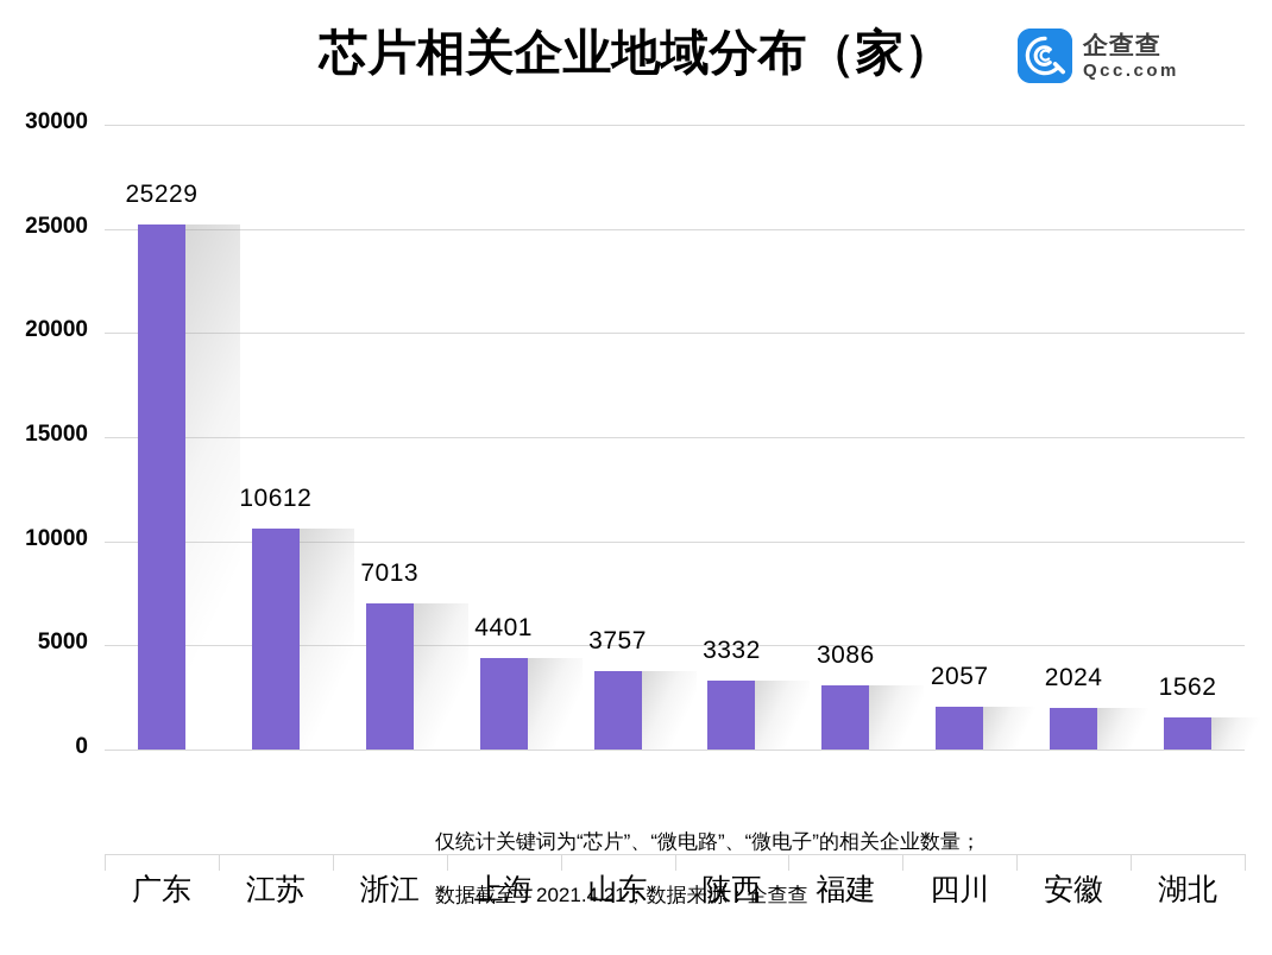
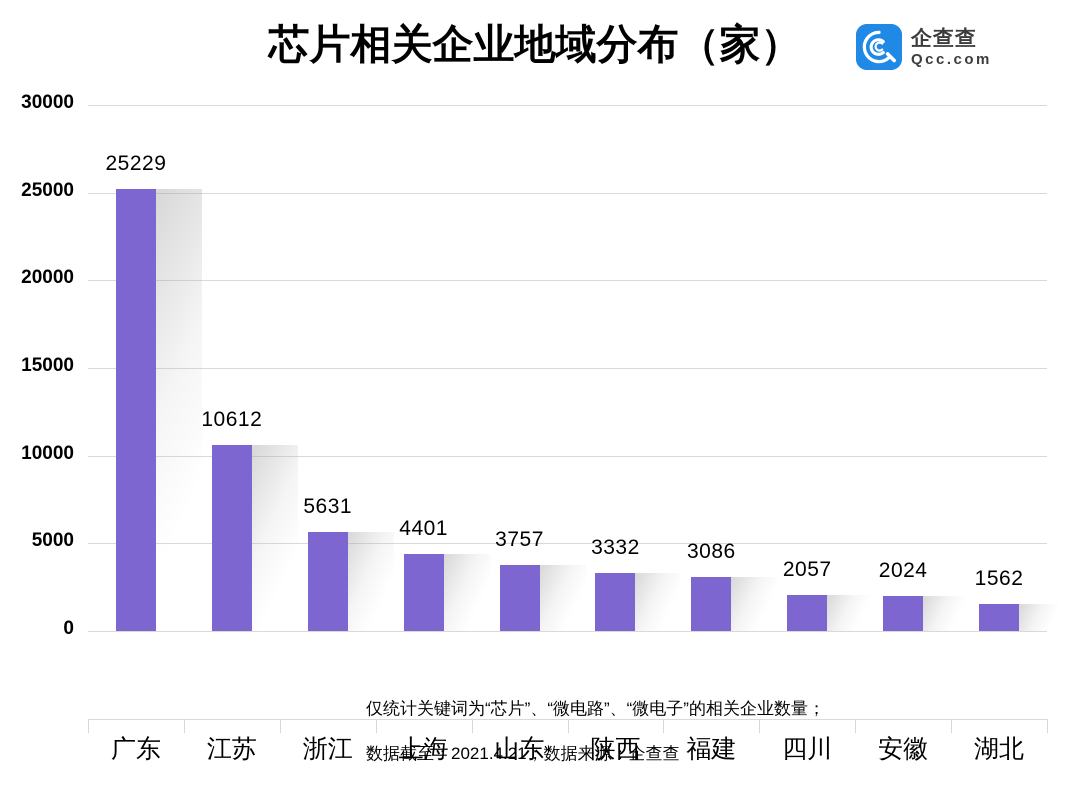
浙江: 7013 -> 5631
